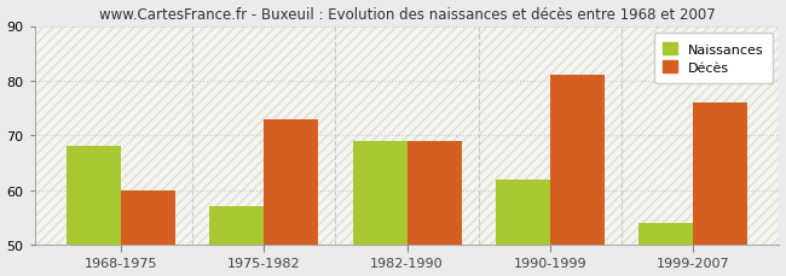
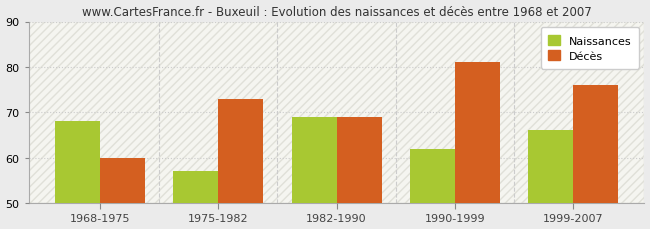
Naissances/1999-2007: 54 -> 66
